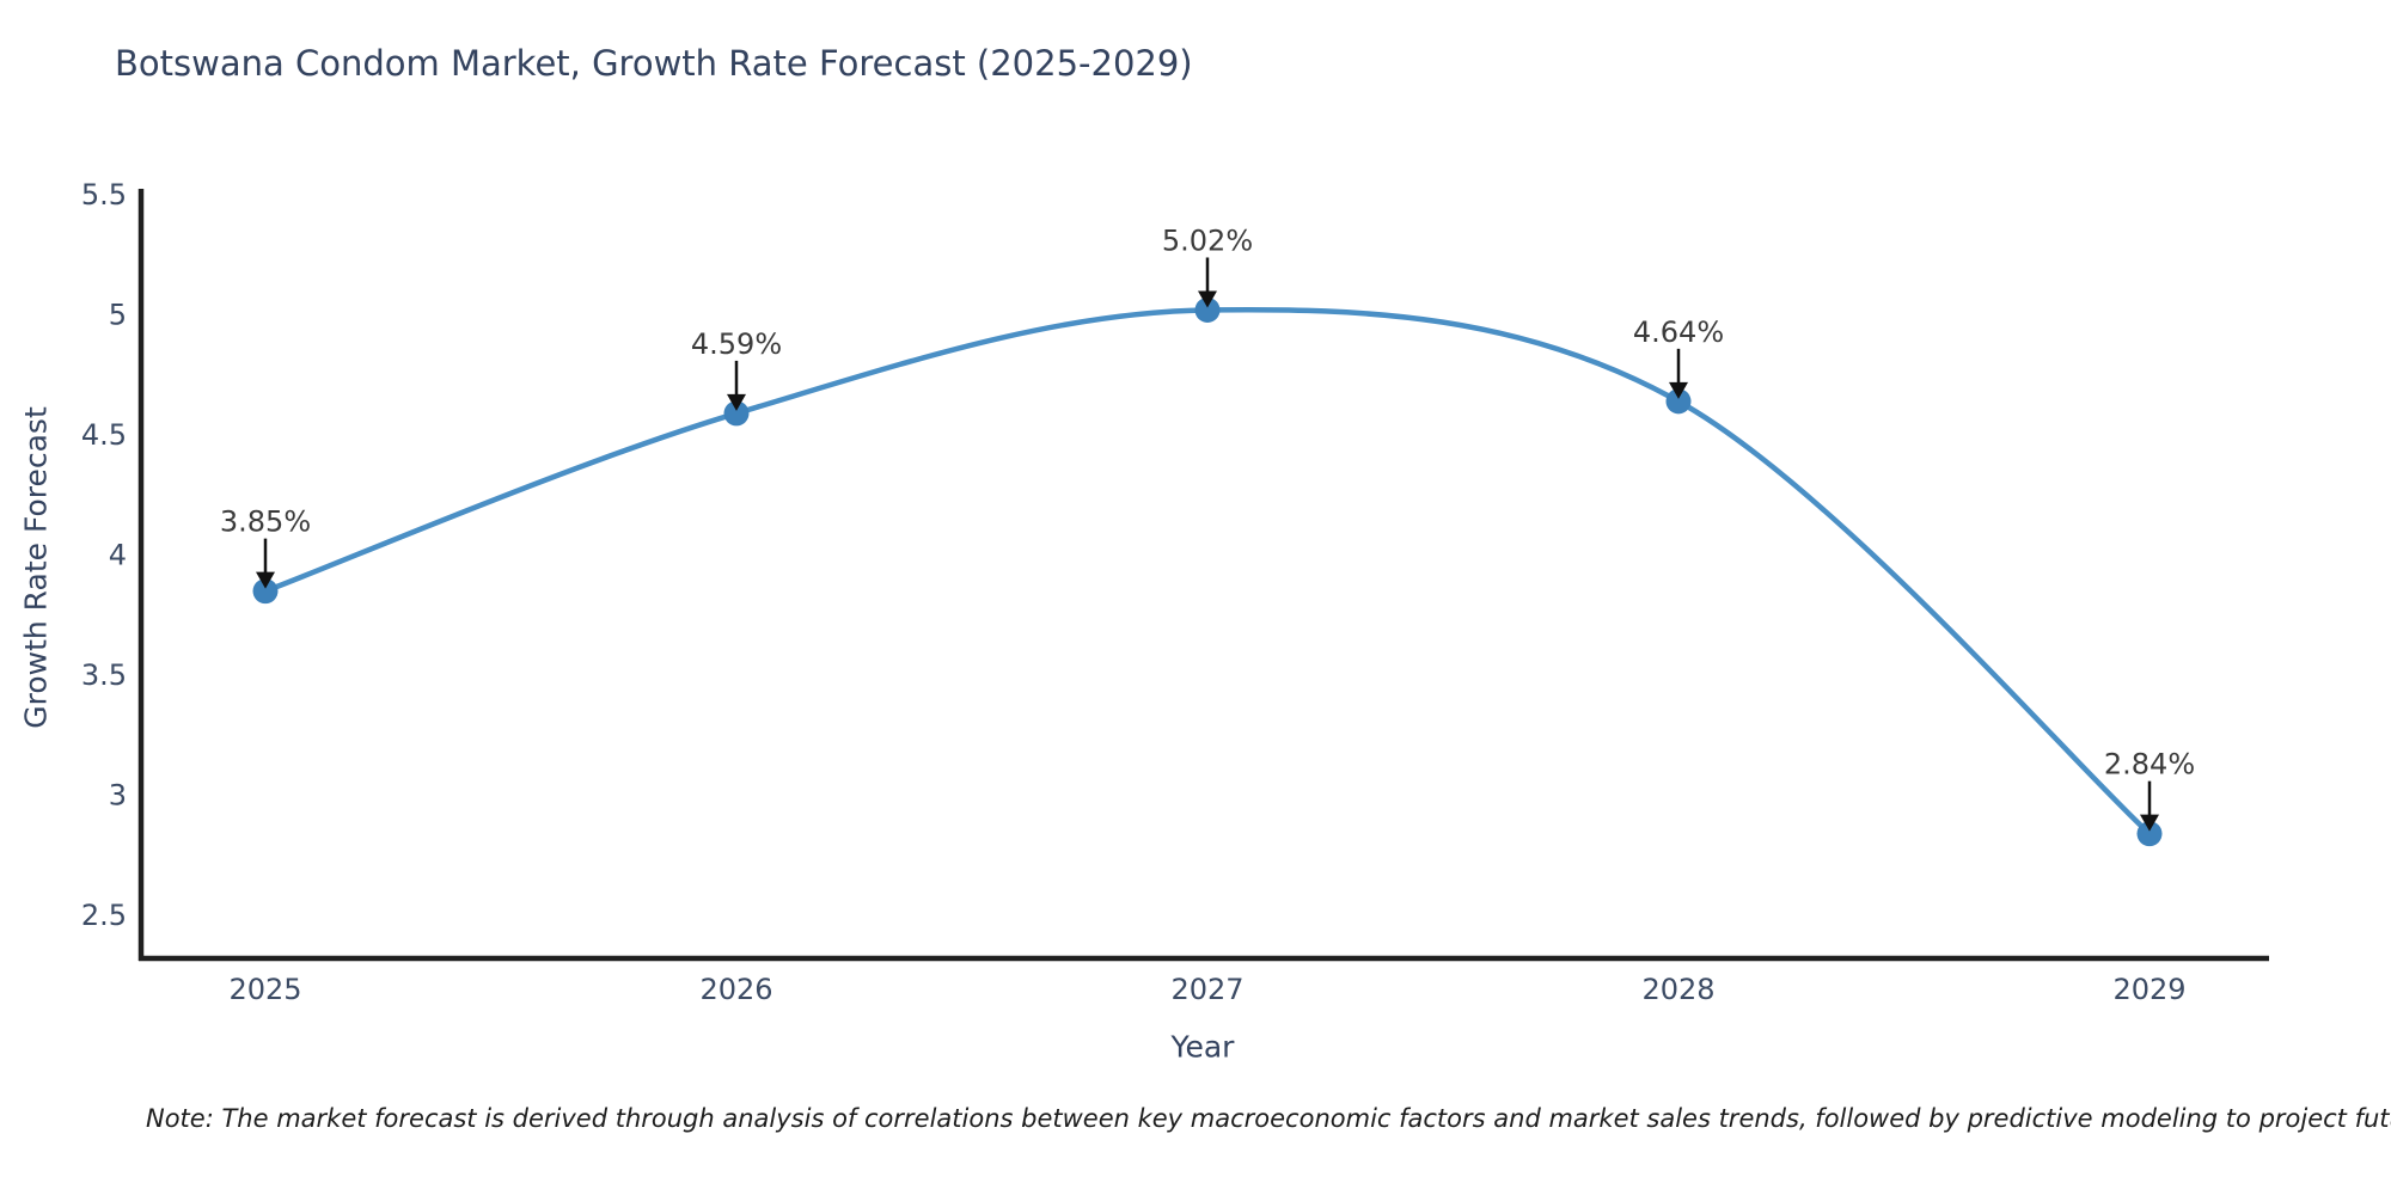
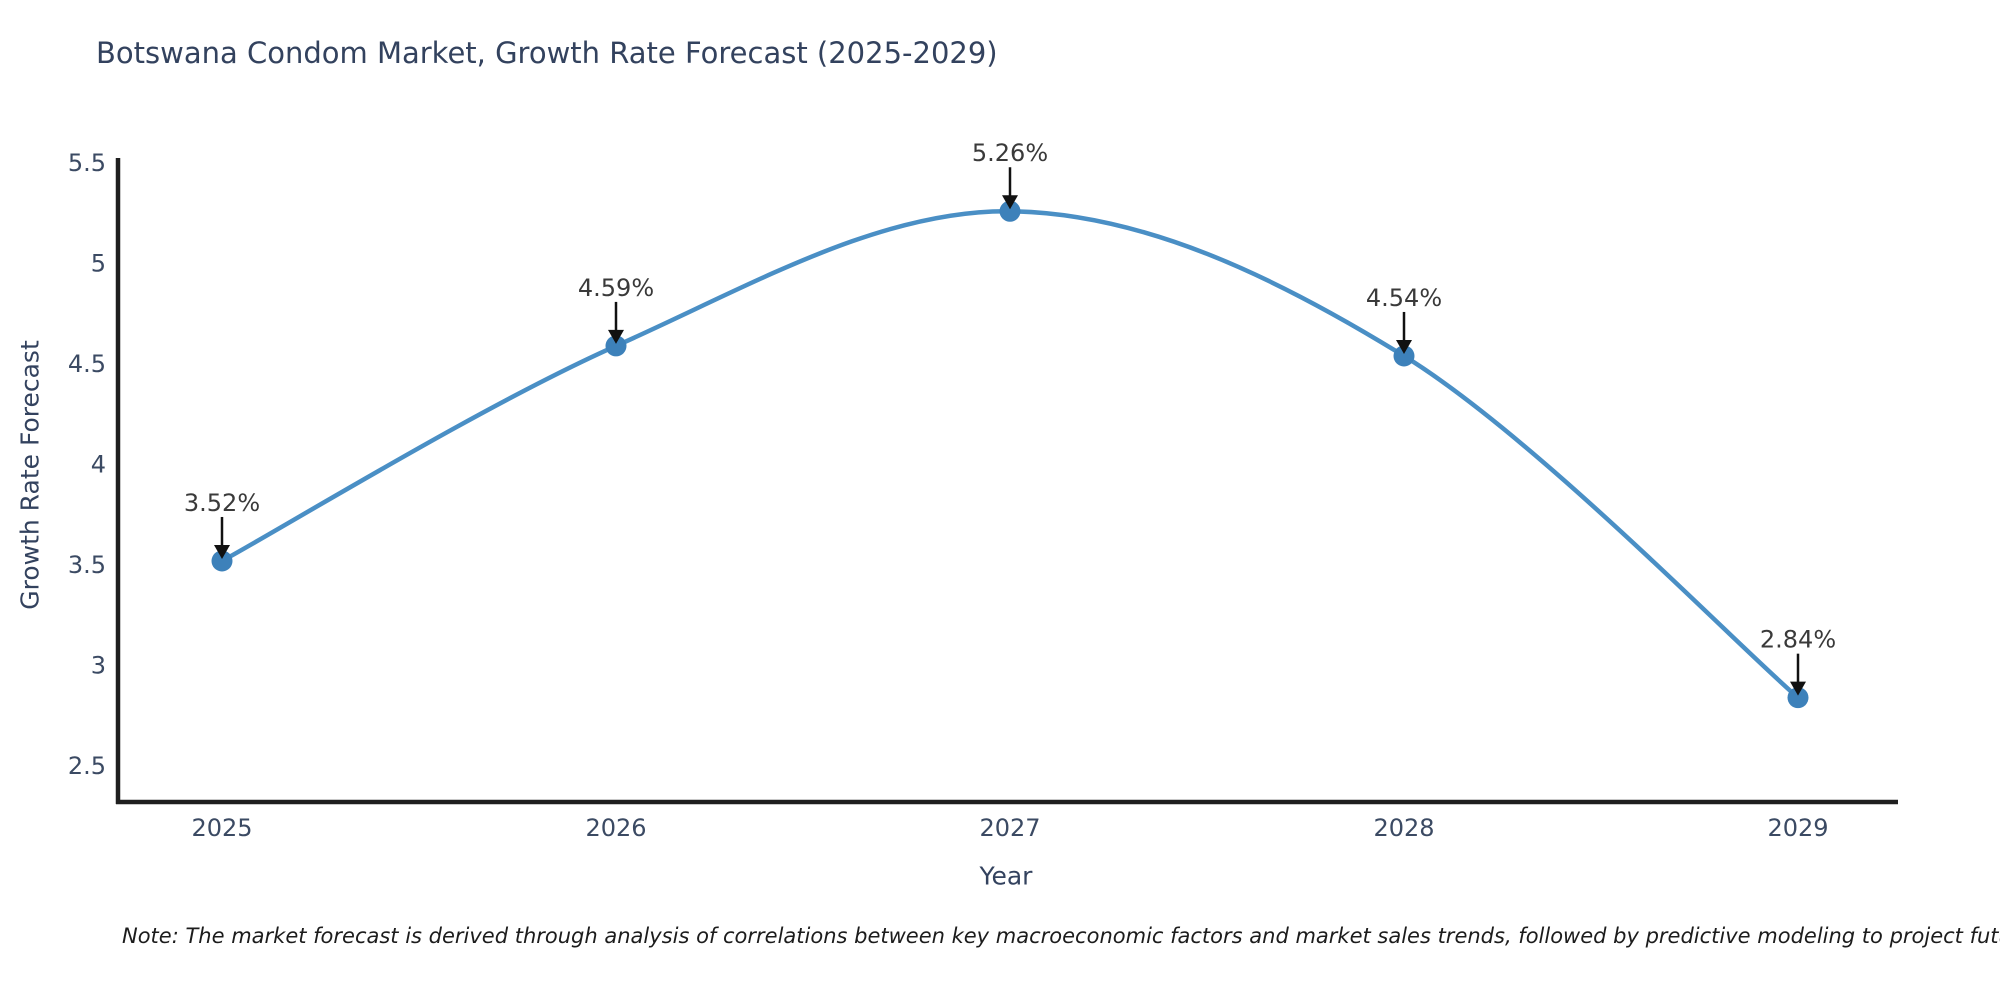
2025: 3.85% -> 3.52%
2027: 5.02% -> 5.26%
2028: 4.64% -> 4.54%
